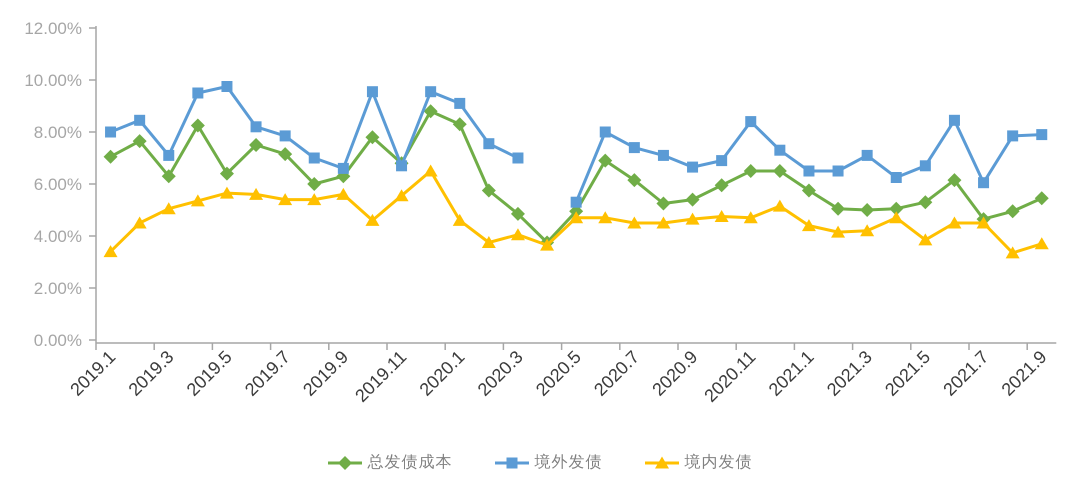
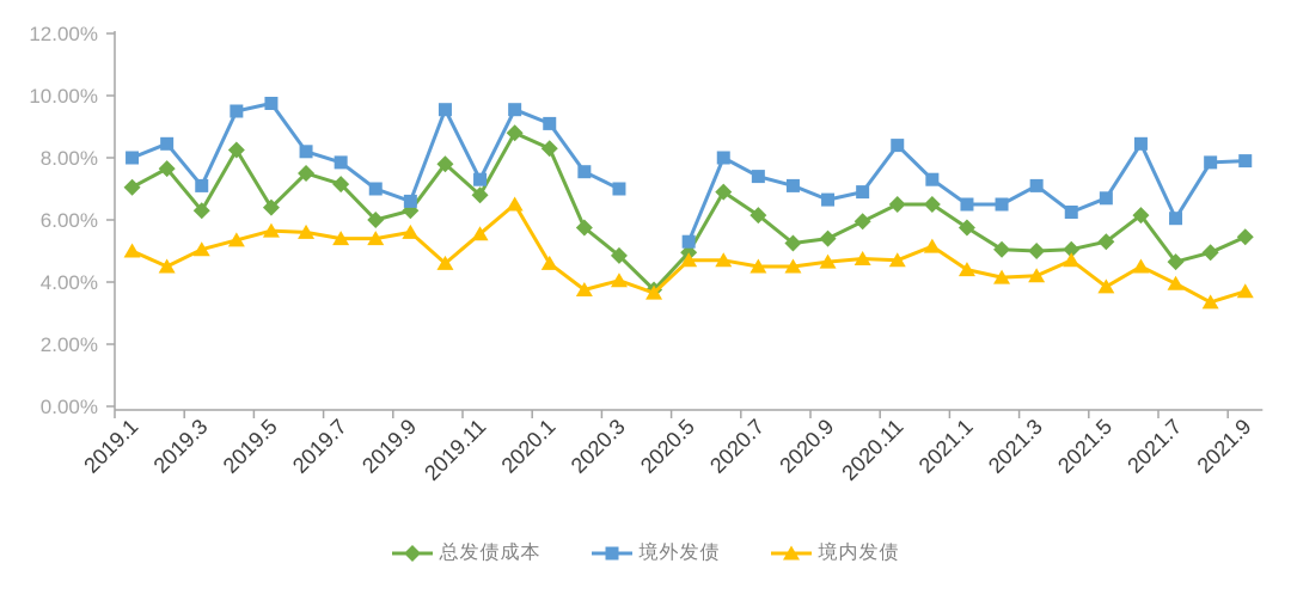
境内发债/2019.1: 3.4% -> 5.0%
境外发债/2019.11: 6.7% -> 7.3%
境内发债/2021.7: 4.5% -> 4.0%
